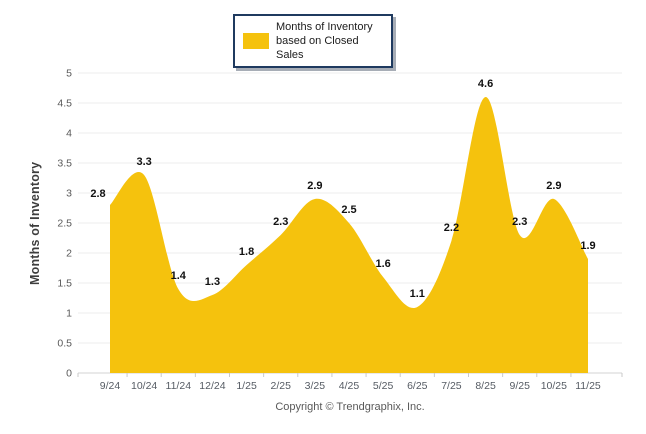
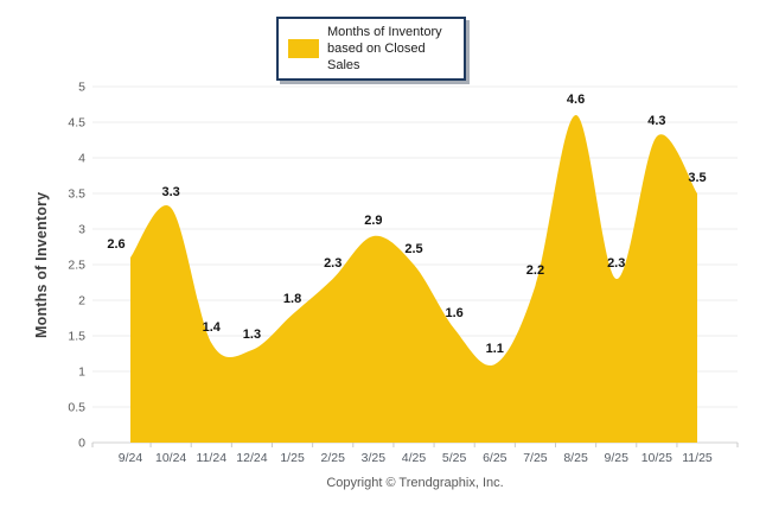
9/24: 2.8 -> 2.6
10/25: 2.9 -> 4.3
11/25: 1.9 -> 3.5
